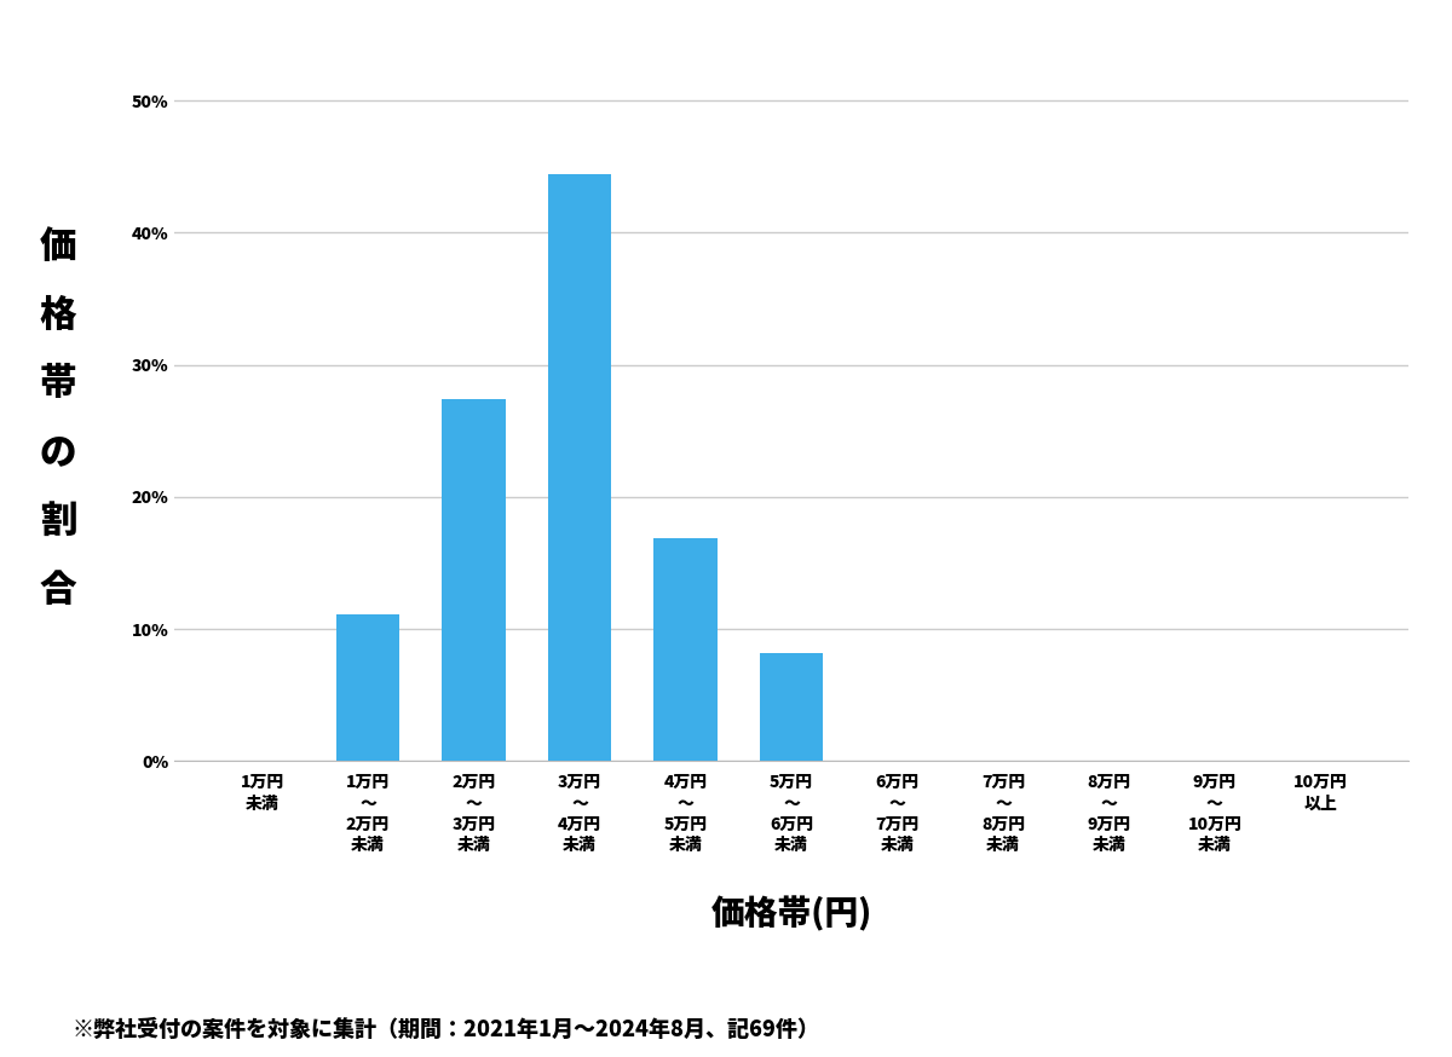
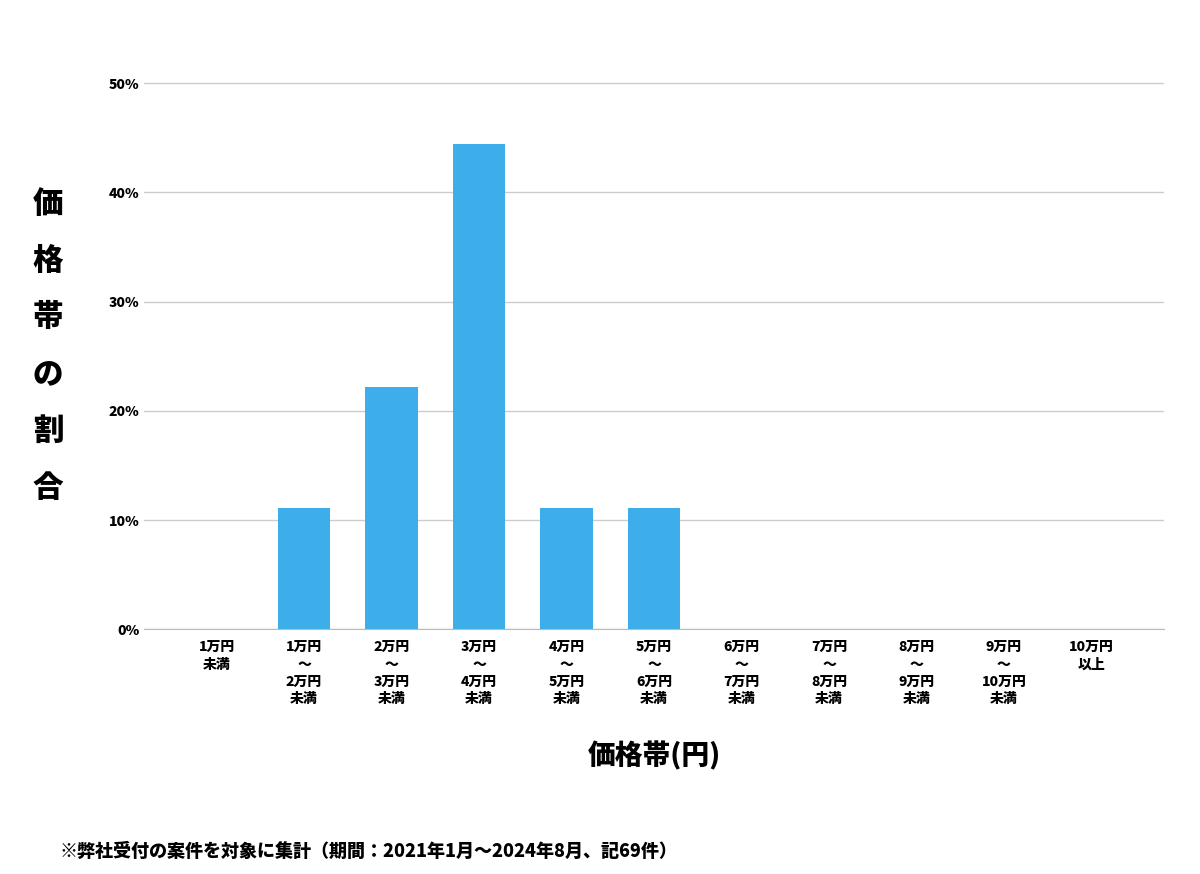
2万円 ～ 3万円 未満: 27.4% -> 22.2%
4万円 ～ 5万円 未満: 16.9% -> 11.1%
5万円 ～ 6万円 未満: 8.2% -> 11.1%
